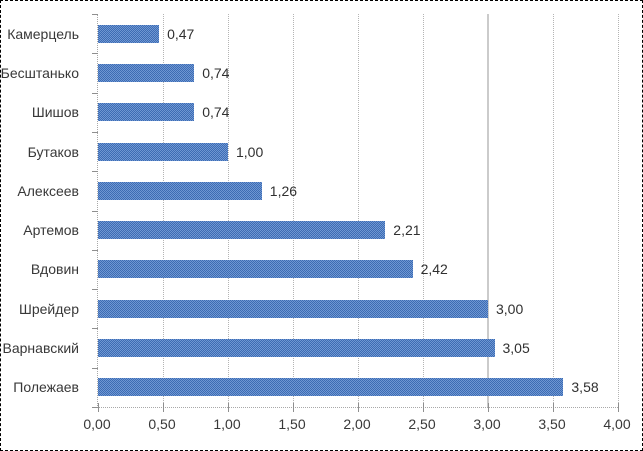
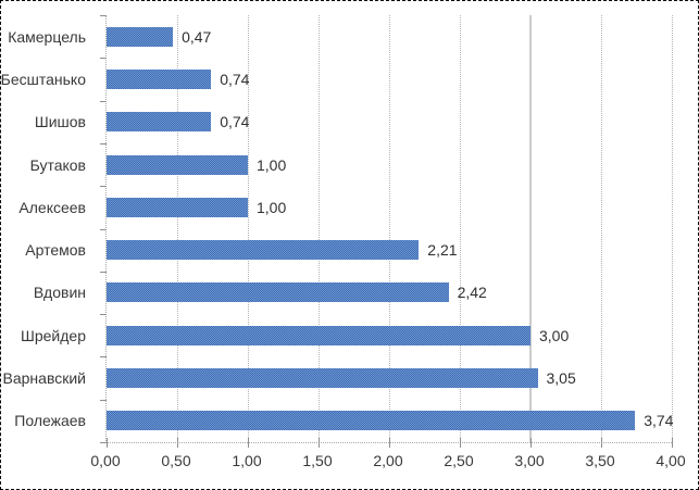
Алексеев: 1,26 -> 1,00
Полежаев: 3,58 -> 3,74
